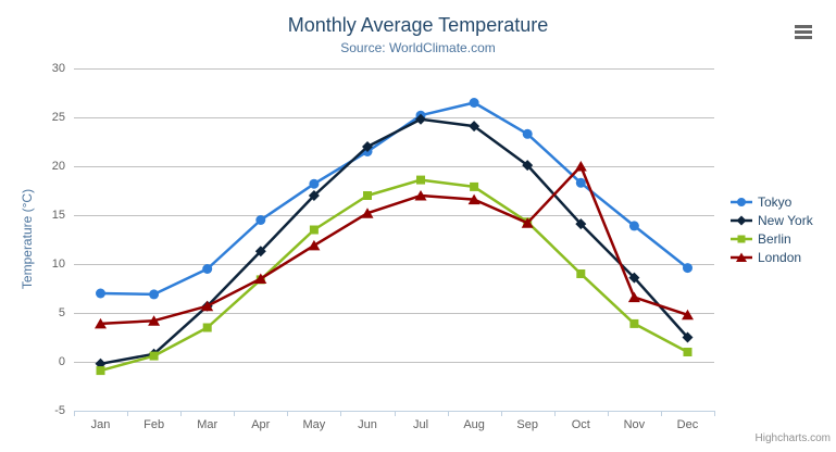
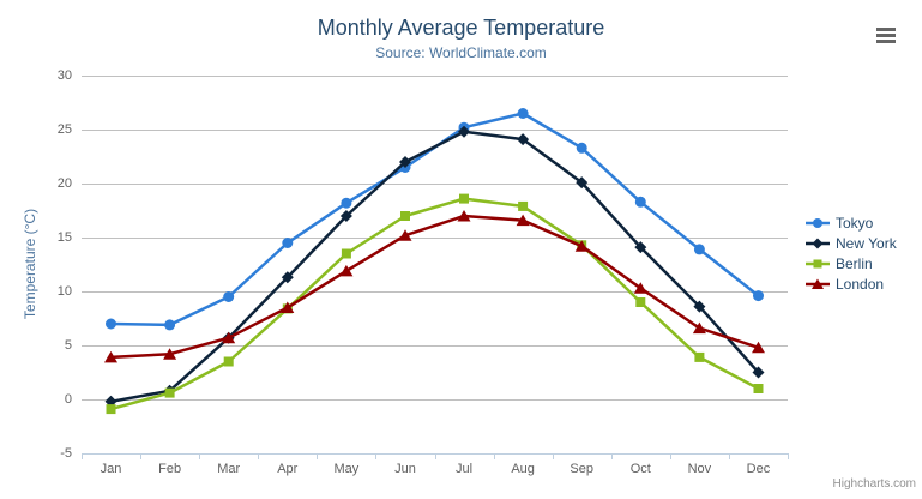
London/Oct: 20 -> 10
